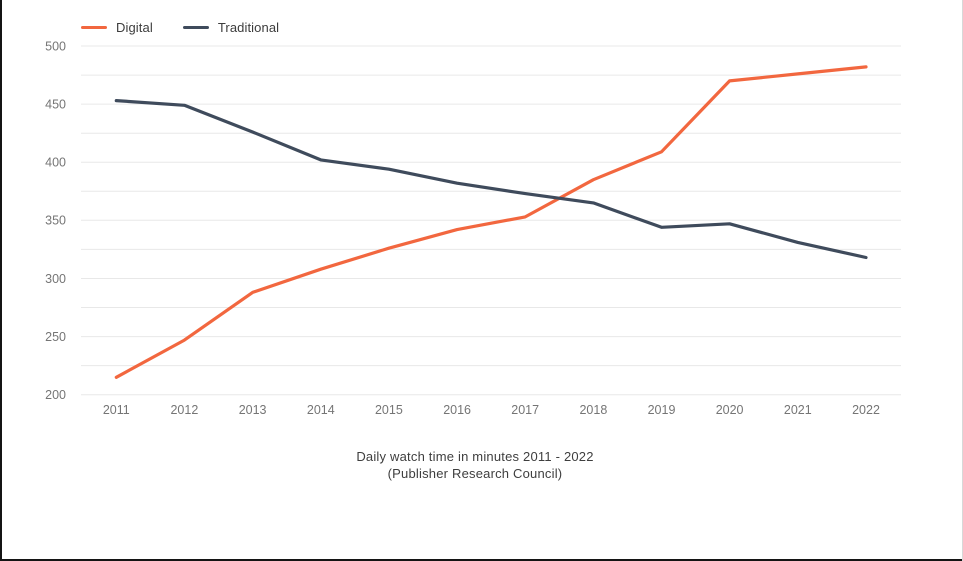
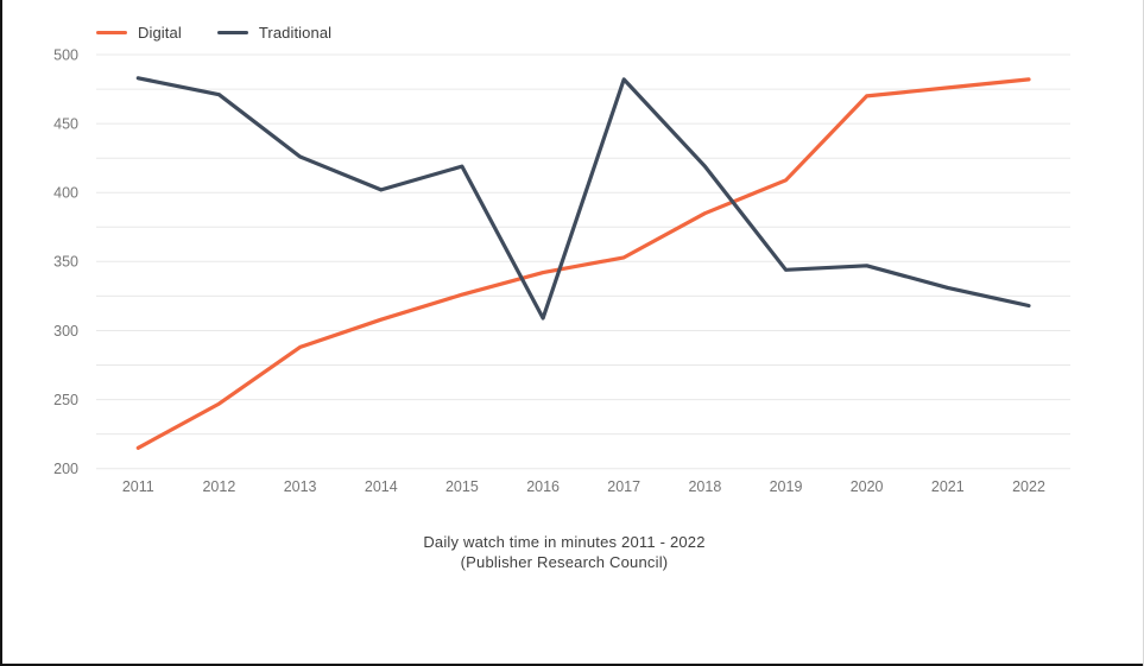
Traditional/2011: 453 -> 483
Traditional/2012: 449 -> 471
Traditional/2015: 394 -> 419
Traditional/2016: 382 -> 309
Traditional/2017: 373 -> 482
Traditional/2018: 365 -> 419
